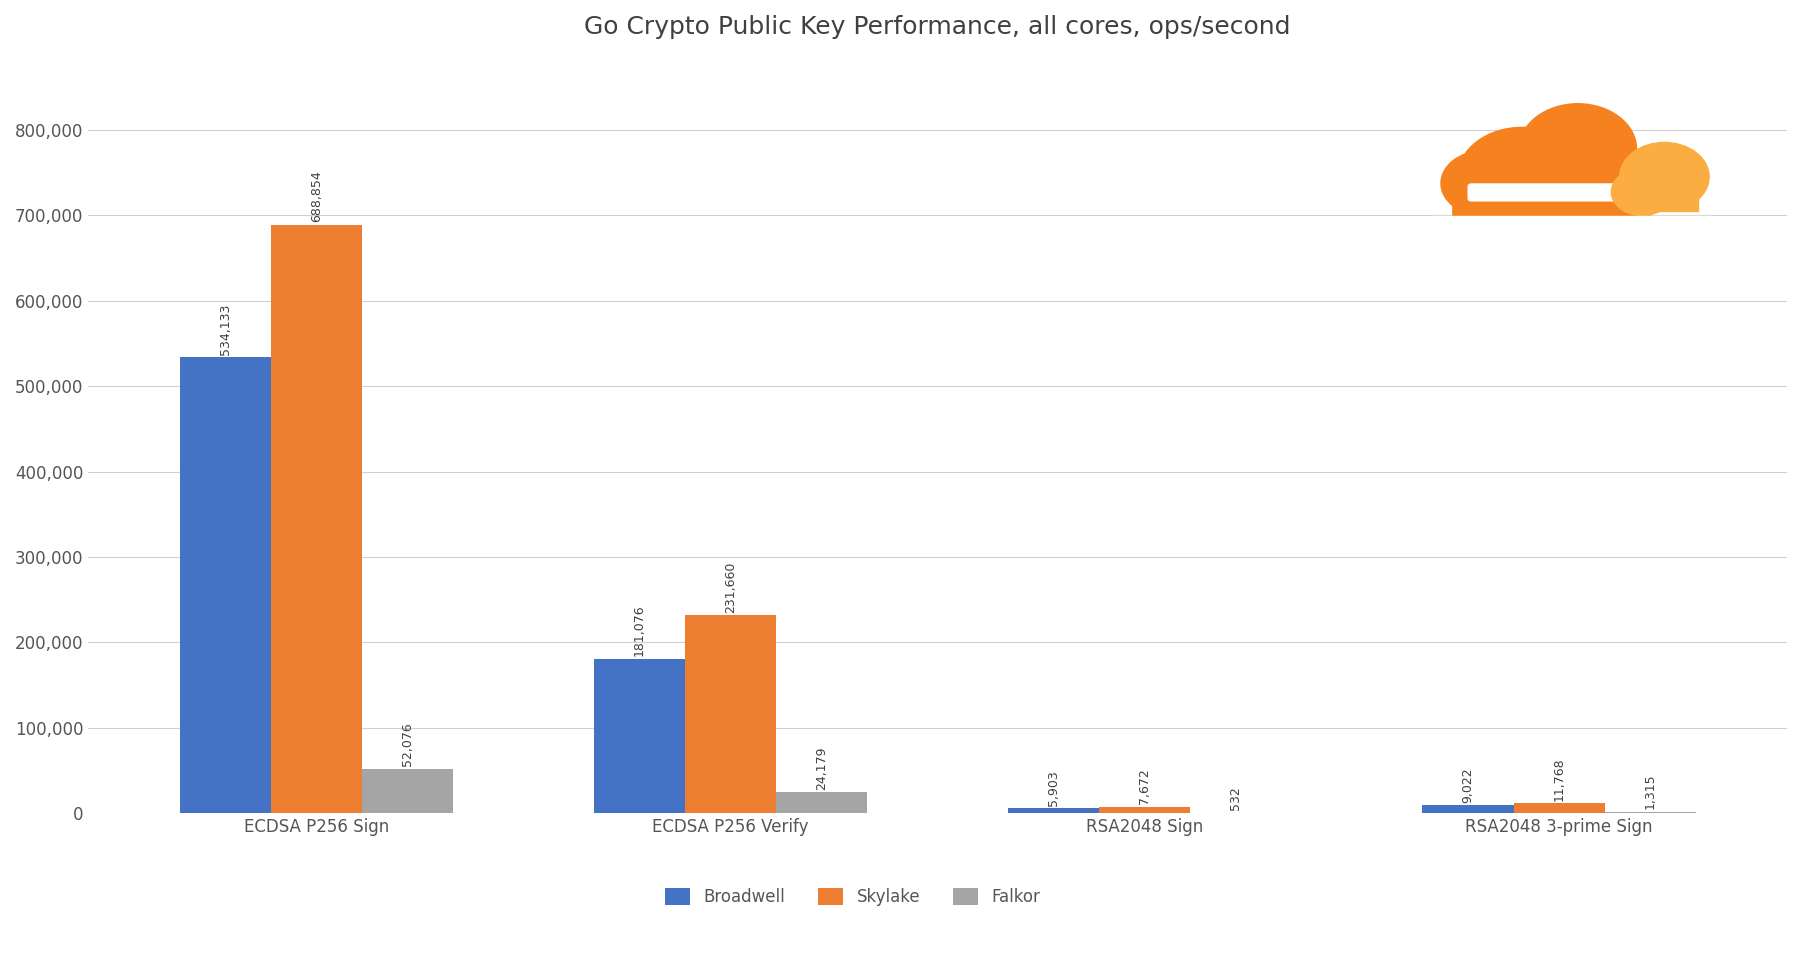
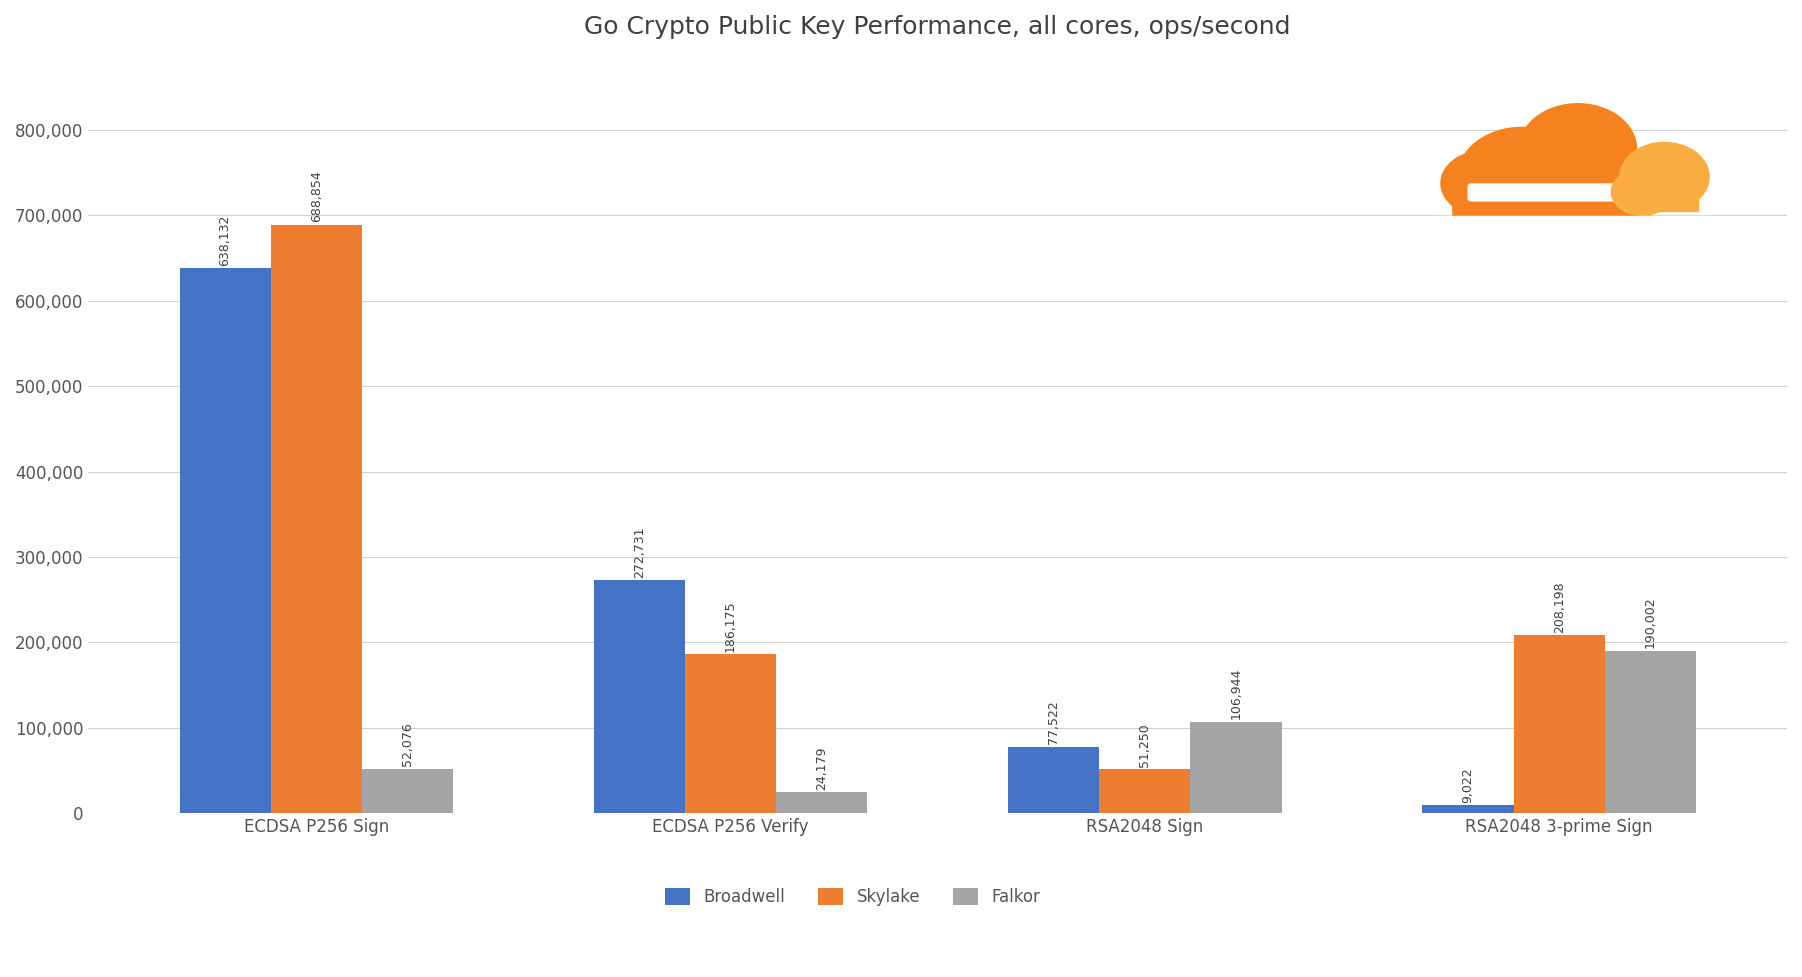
Broadwell/ECDSA P256 Sign: 534,133 -> 638,132
Broadwell/ECDSA P256 Verify: 181,076 -> 272,731
Skylake/ECDSA P256 Verify: 231,660 -> 186,175
Broadwell/RSA2048 Sign: 5,903 -> 77,522
Skylake/RSA2048 Sign: 7,672 -> 51,250
Falkor/RSA2048 Sign: 532 -> 106,944
Skylake/RSA2048 3-prime Sign: 11,768 -> 208,198
Falkor/RSA2048 3-prime Sign: 1,315 -> 190,002
